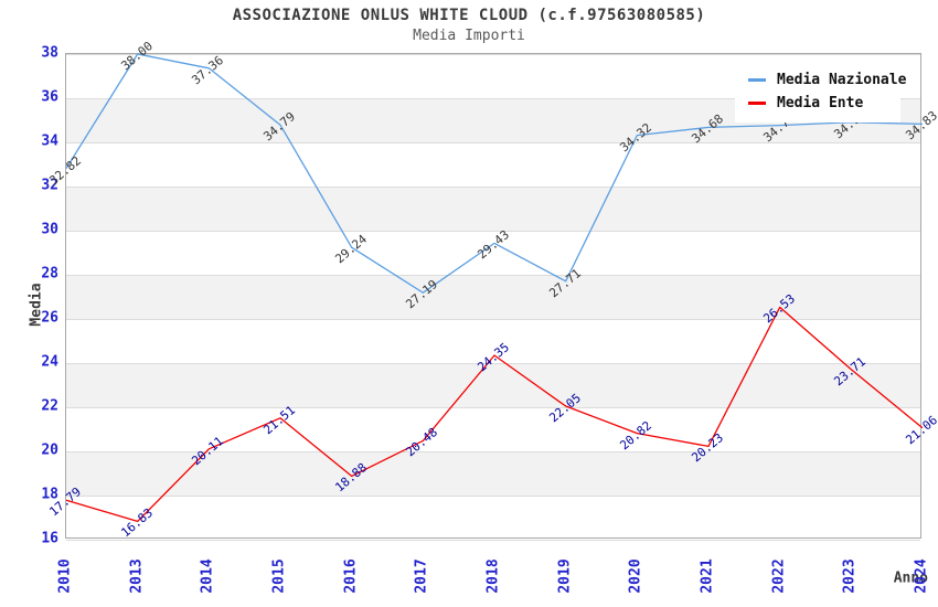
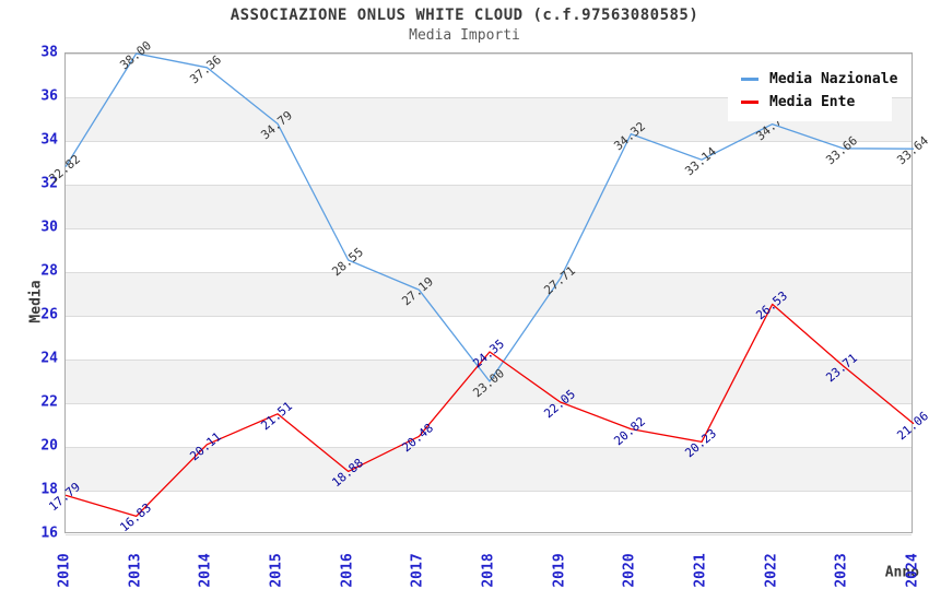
Media Nazionale/2016: 29.24 -> 28.55
Media Nazionale/2018: 29.43 -> 23.00
Media Nazionale/2021: 34.68 -> 33.14
Media Nazionale/2023: 34.91 -> 33.66
Media Nazionale/2024: 34.83 -> 33.64
